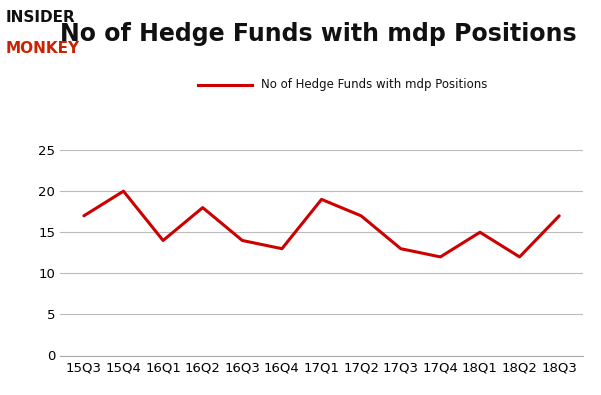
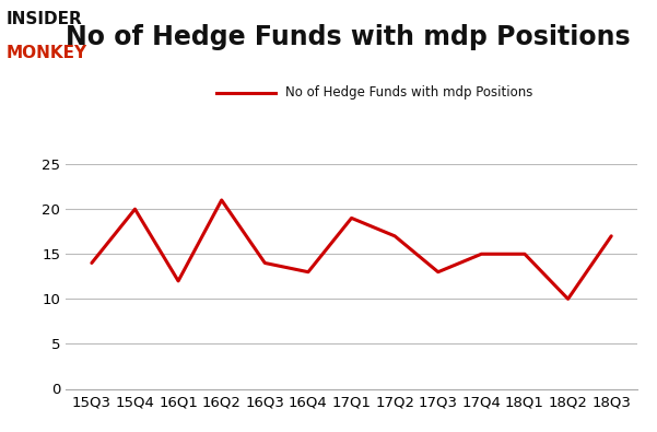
15Q3: 17 -> 14
16Q1: 14 -> 12
16Q2: 18 -> 21
17Q4: 12 -> 15
18Q2: 12 -> 10
